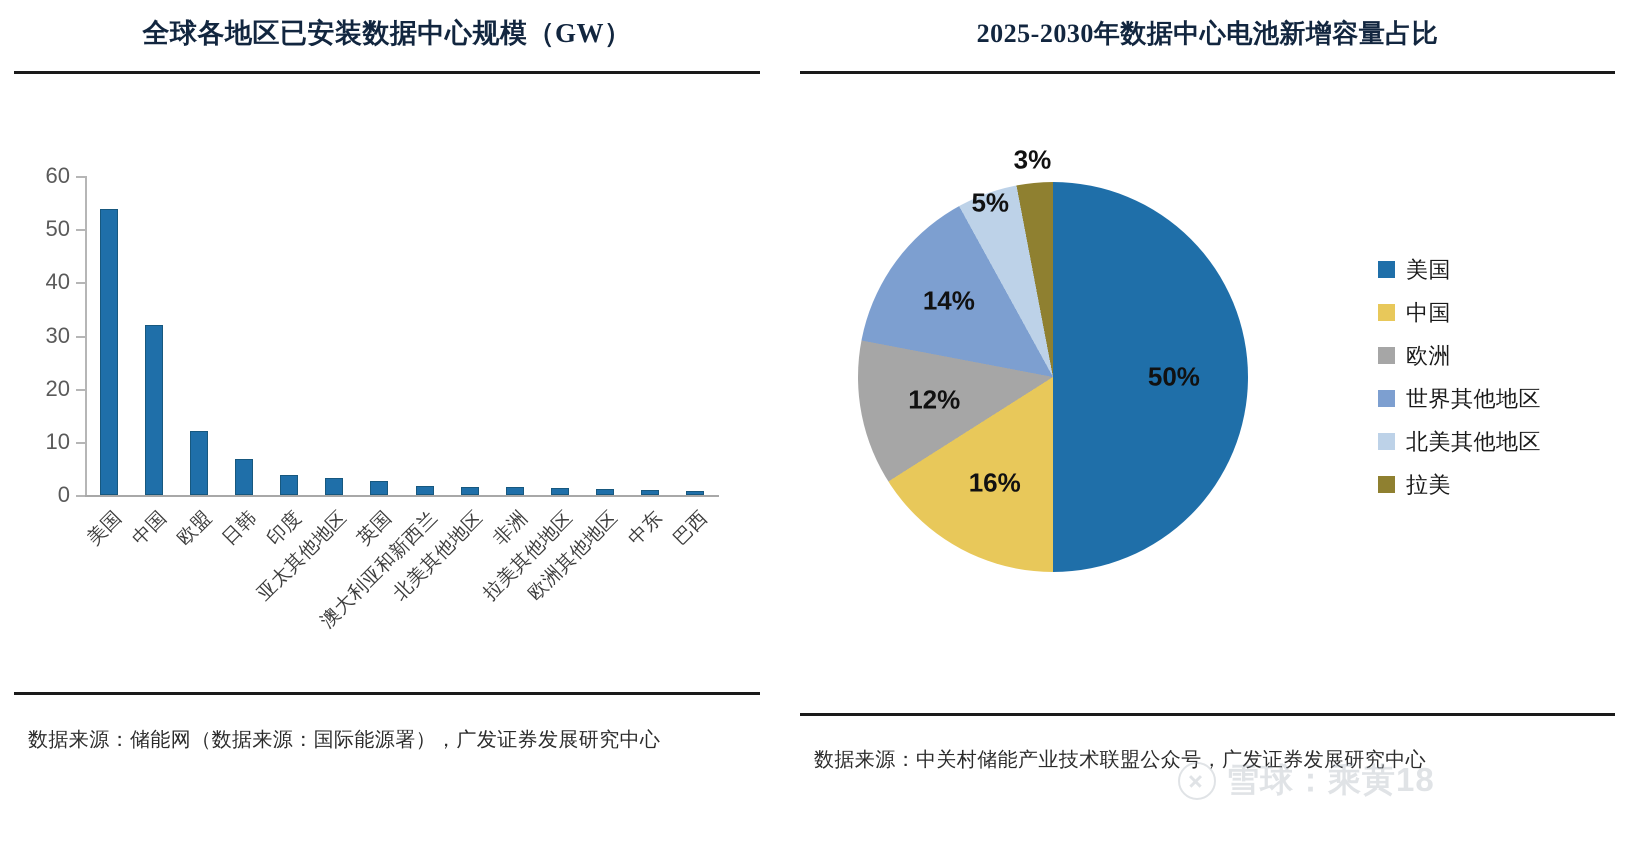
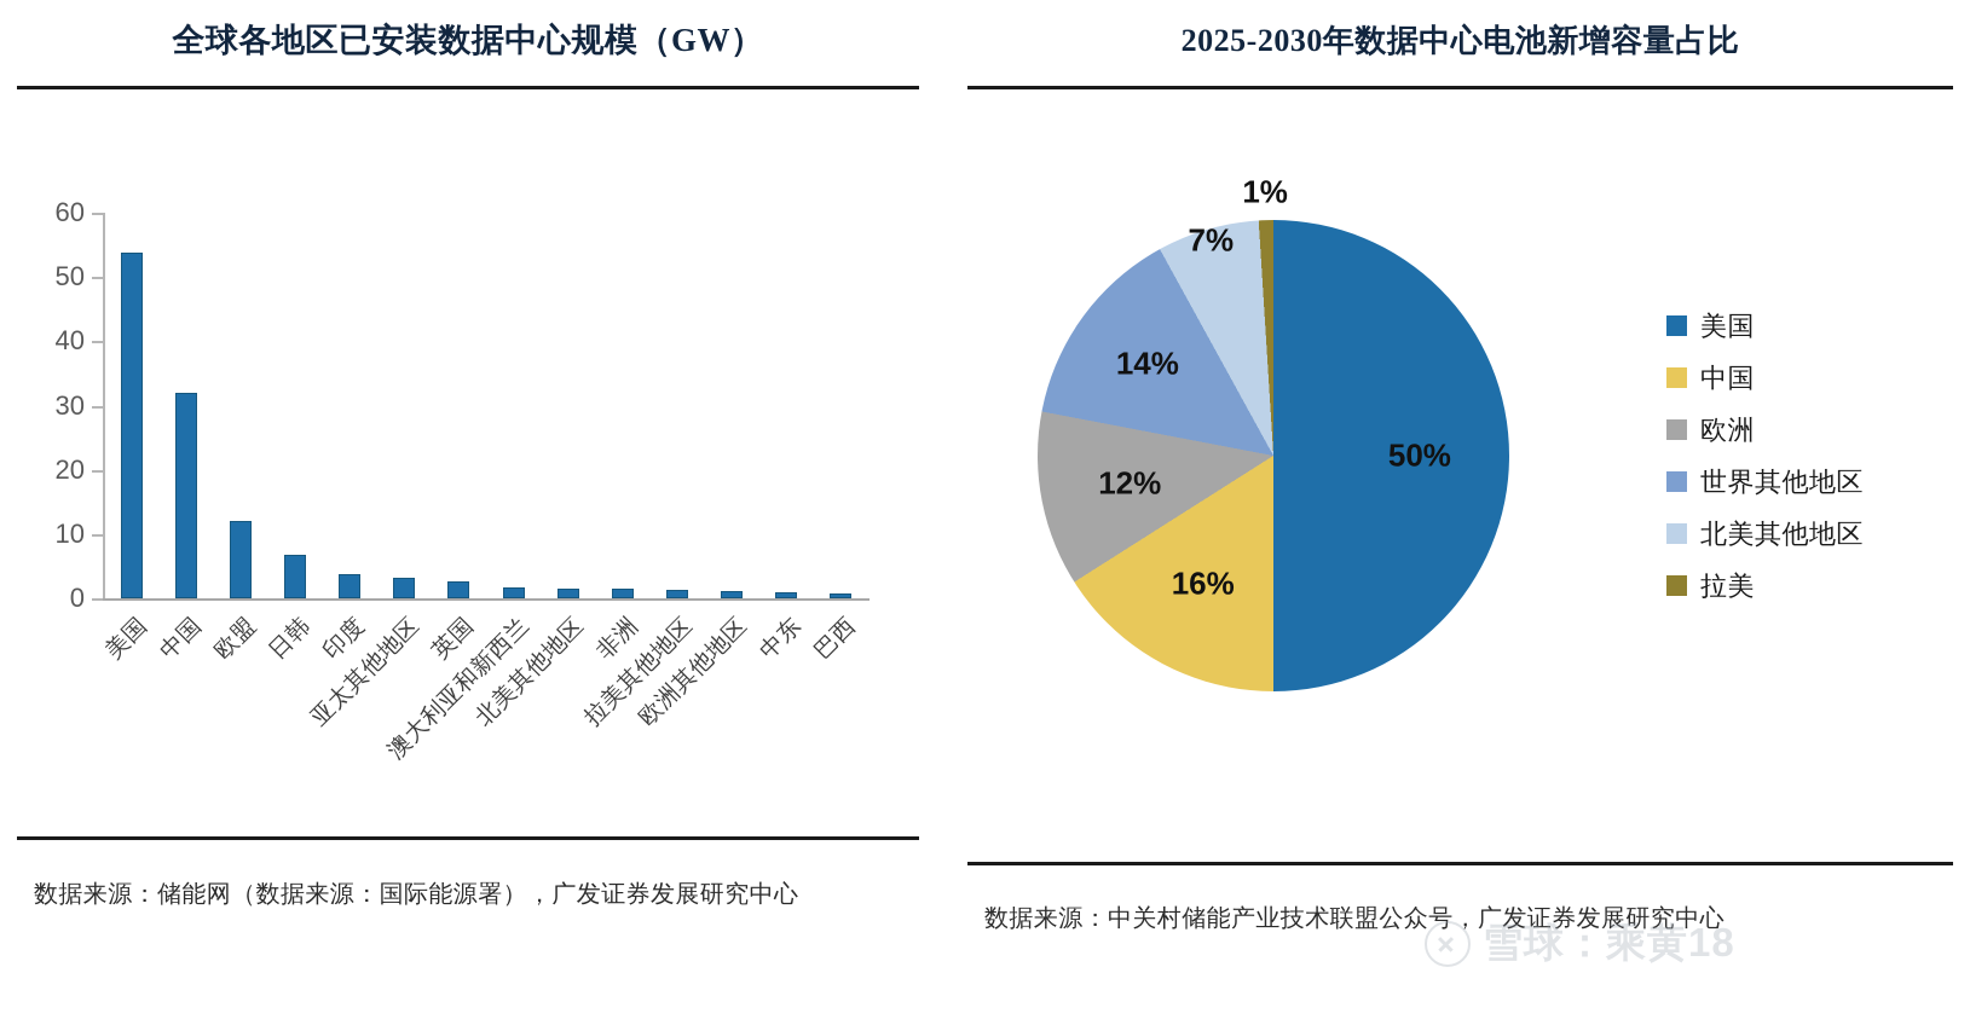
2025-2030年数据中心电池新增容量占比/北美其他地区: 5% -> 7%
2025-2030年数据中心电池新增容量占比/拉美: 3% -> 1%
